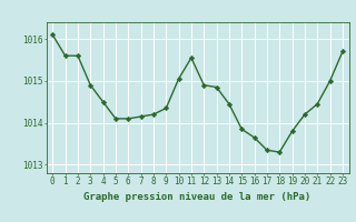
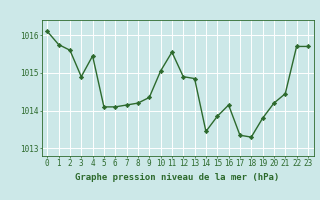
1: 1015.60 -> 1015.75
4: 1014.50 -> 1015.45
14: 1014.45 -> 1013.45
16: 1013.65 -> 1014.15
22: 1015.00 -> 1015.70
